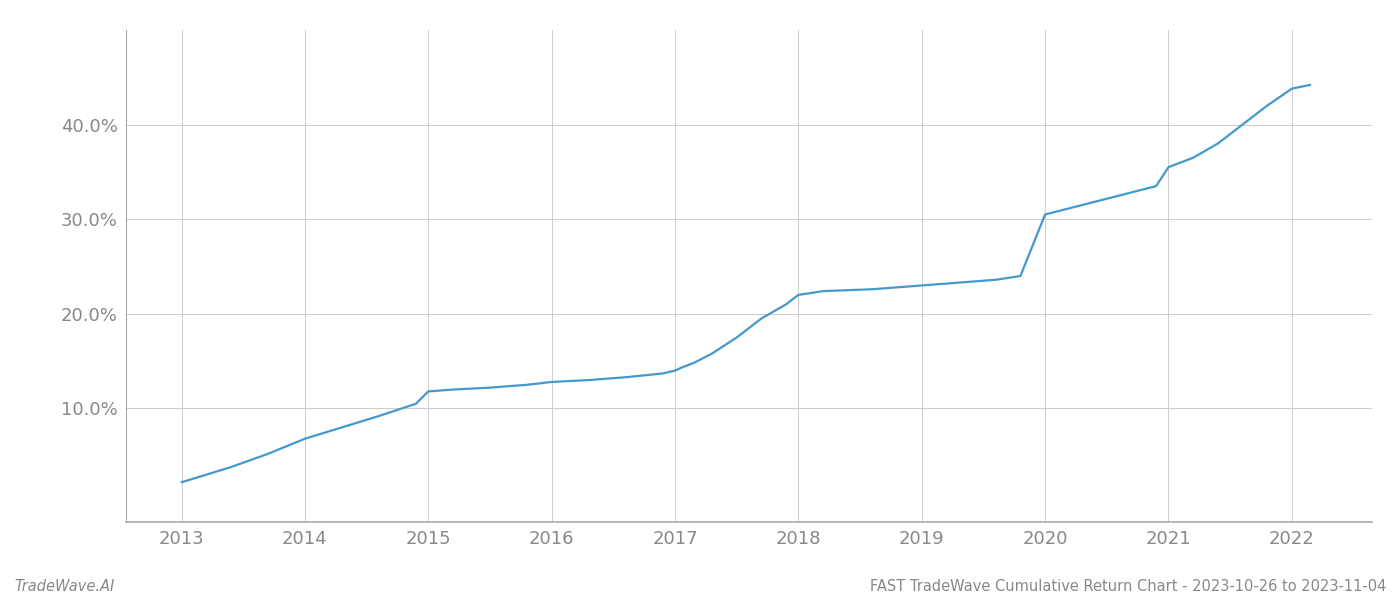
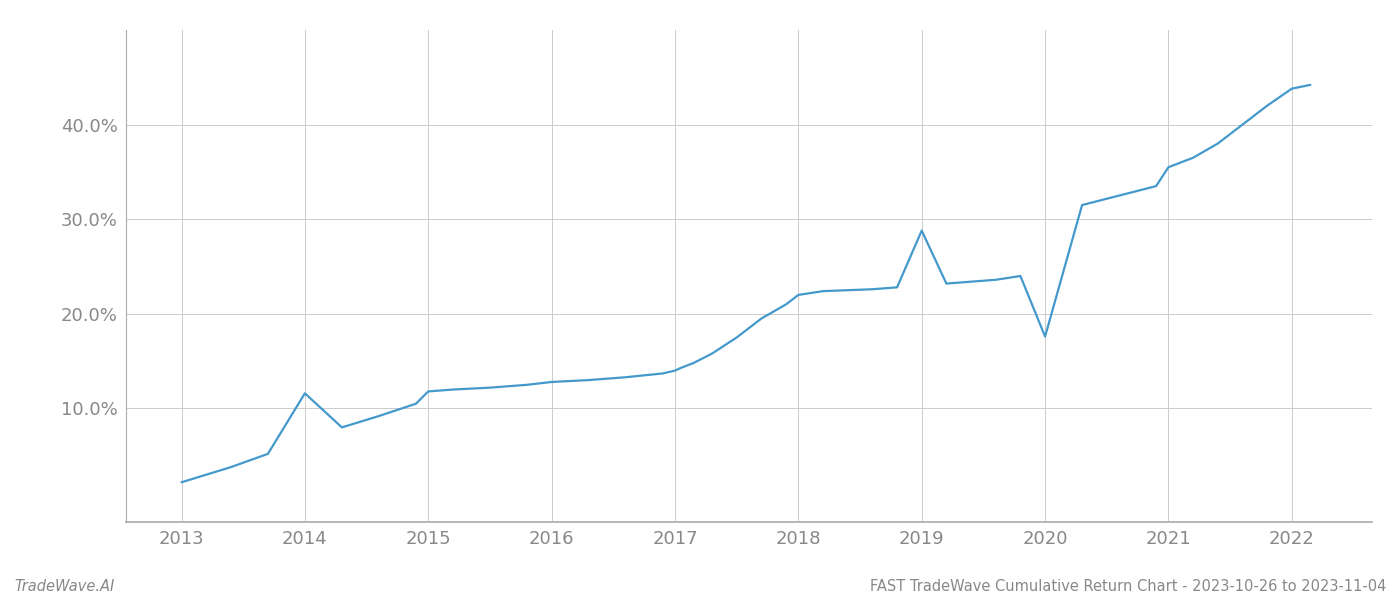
2014: 6.8% -> 11.6%
2019: 23.0% -> 28.8%
2020: 30.5% -> 17.6%
